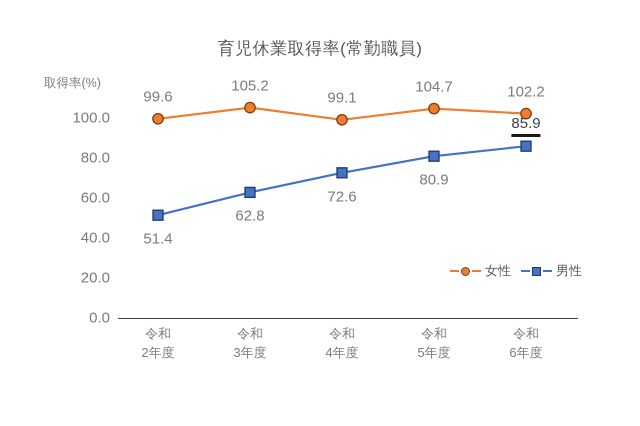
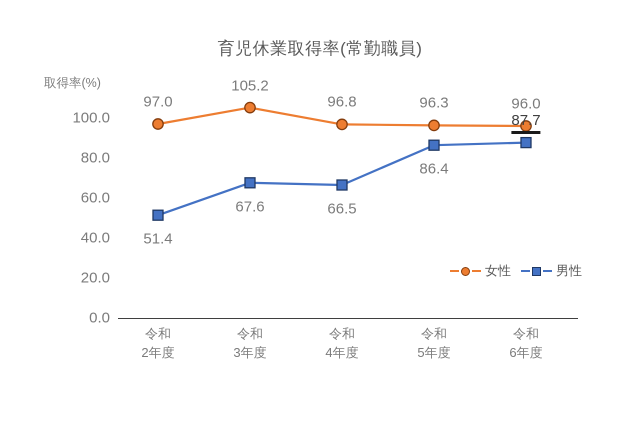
女性/令和 2年度: 99.6 -> 97.0
男性/令和 3年度: 62.8 -> 67.6
女性/令和 4年度: 99.1 -> 96.8
男性/令和 4年度: 72.6 -> 66.5
女性/令和 5年度: 104.7 -> 96.3
男性/令和 5年度: 80.9 -> 86.4
女性/令和 6年度: 102.2 -> 96.0
男性/令和 6年度: 85.9 -> 87.7
